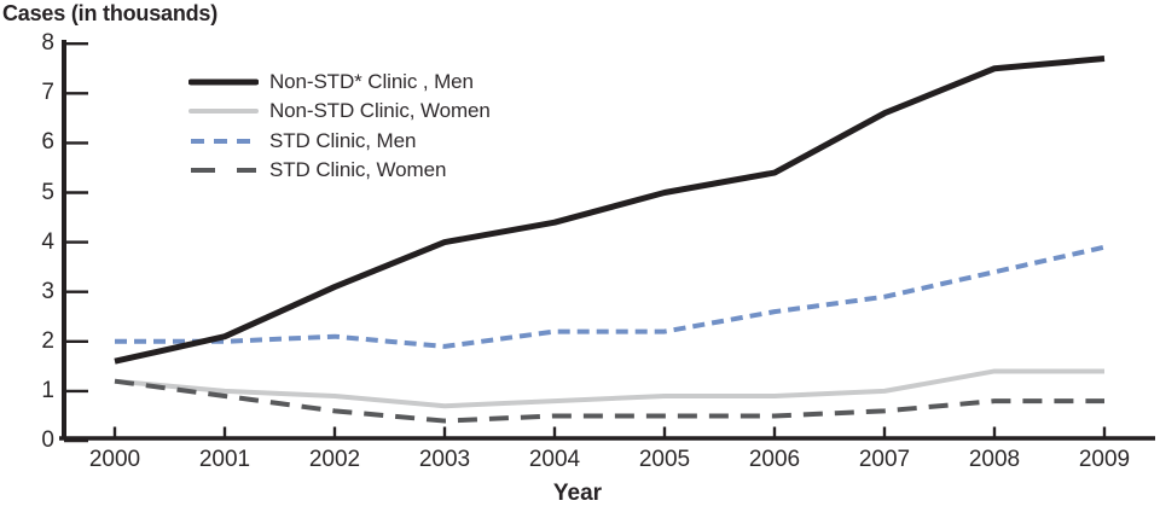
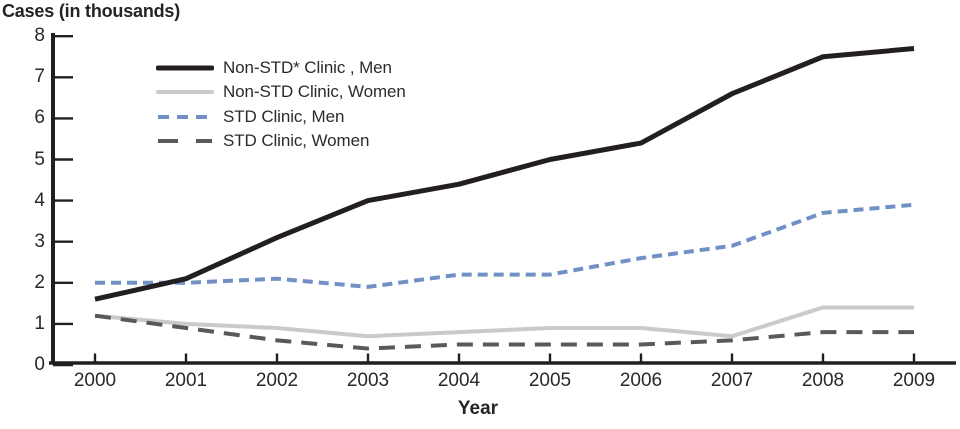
Non-STD Clinic, Women/2007: 1.0 -> 0.7
STD Clinic, Men/2008: 3.4 -> 3.7
